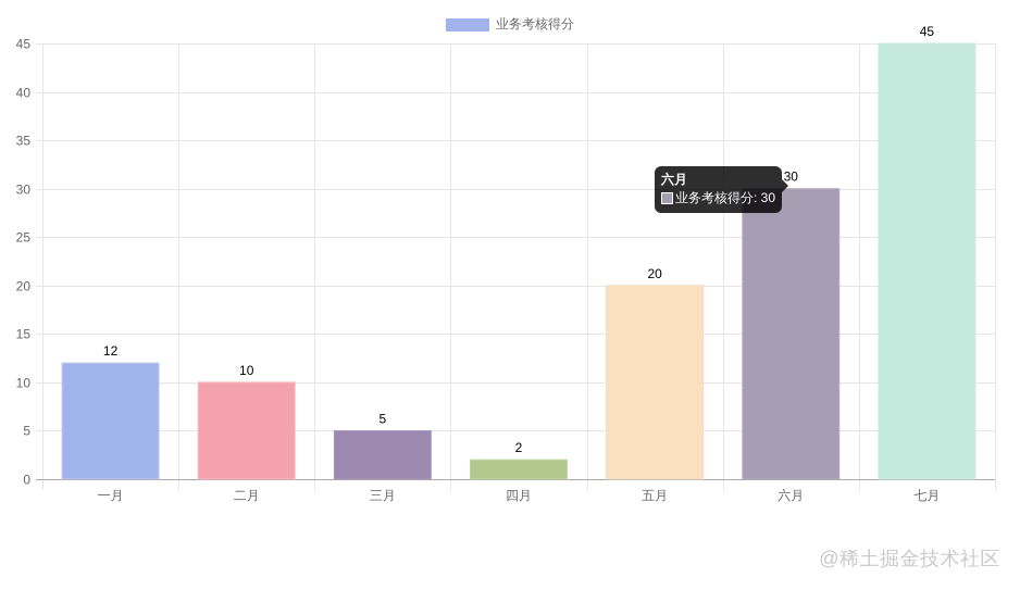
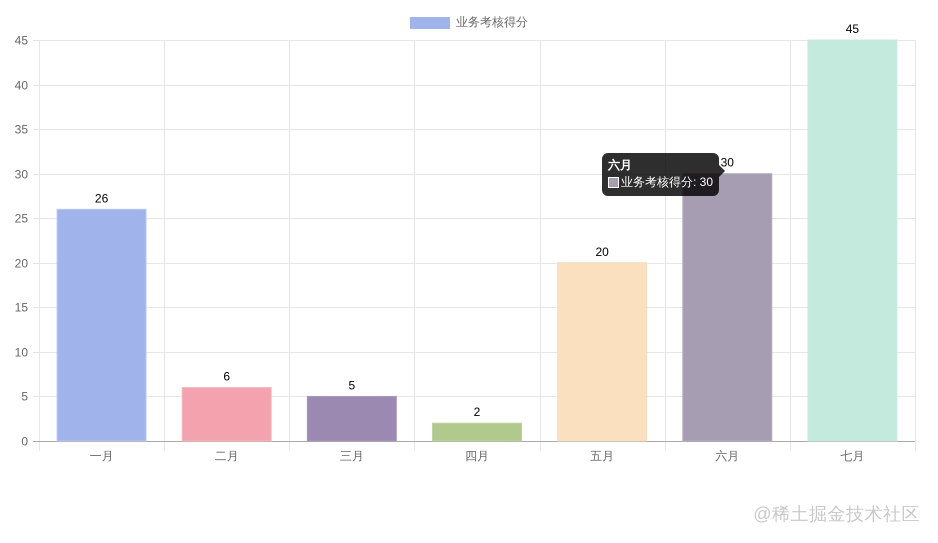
一月: 12 -> 26
二月: 10 -> 6
